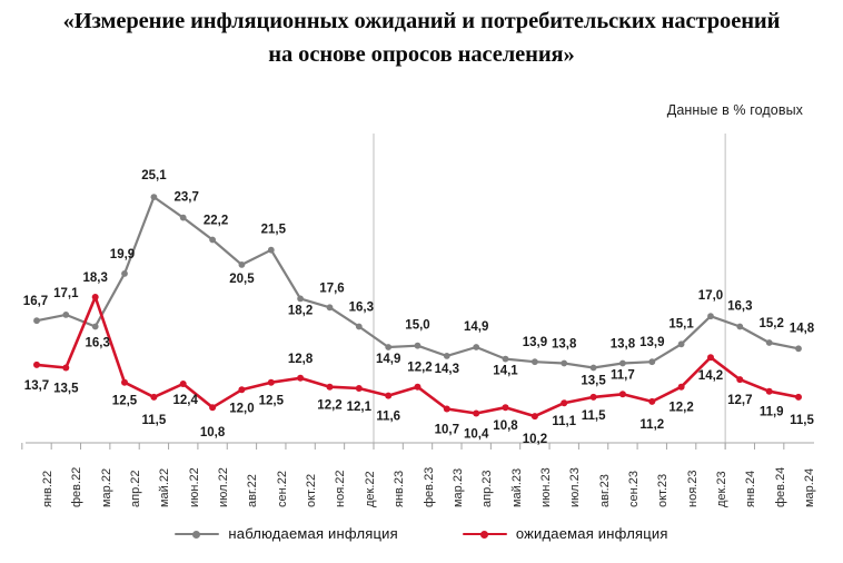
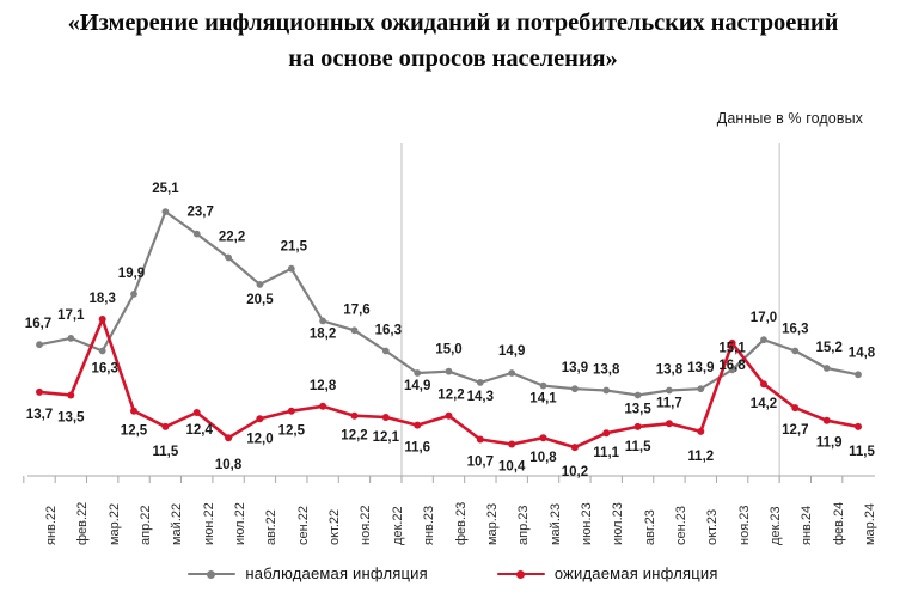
ожидаемая инфляция/ноя.23: 12,2 -> 16,8
